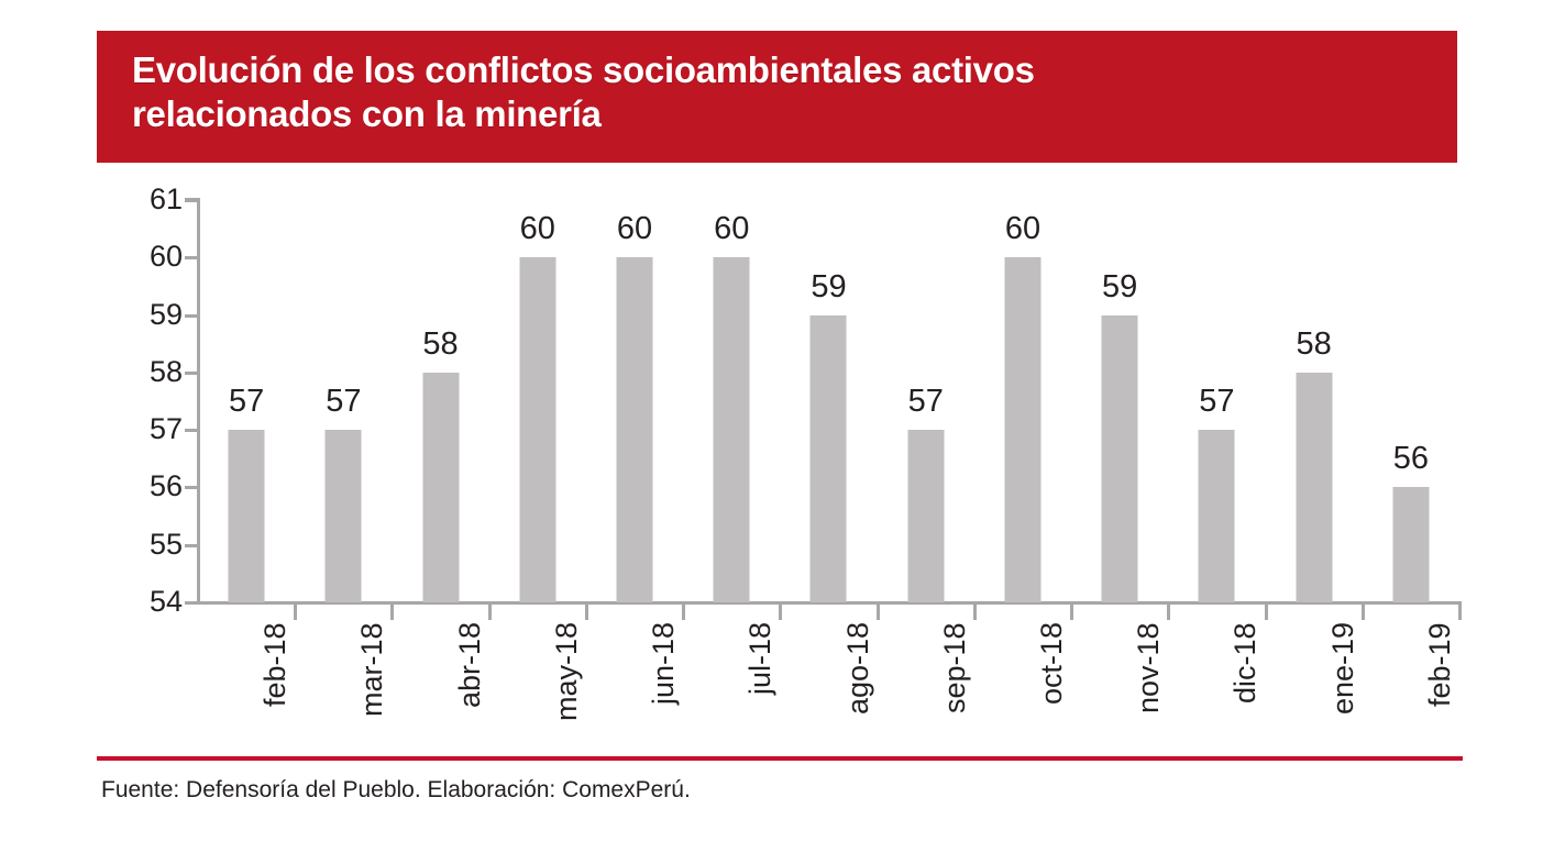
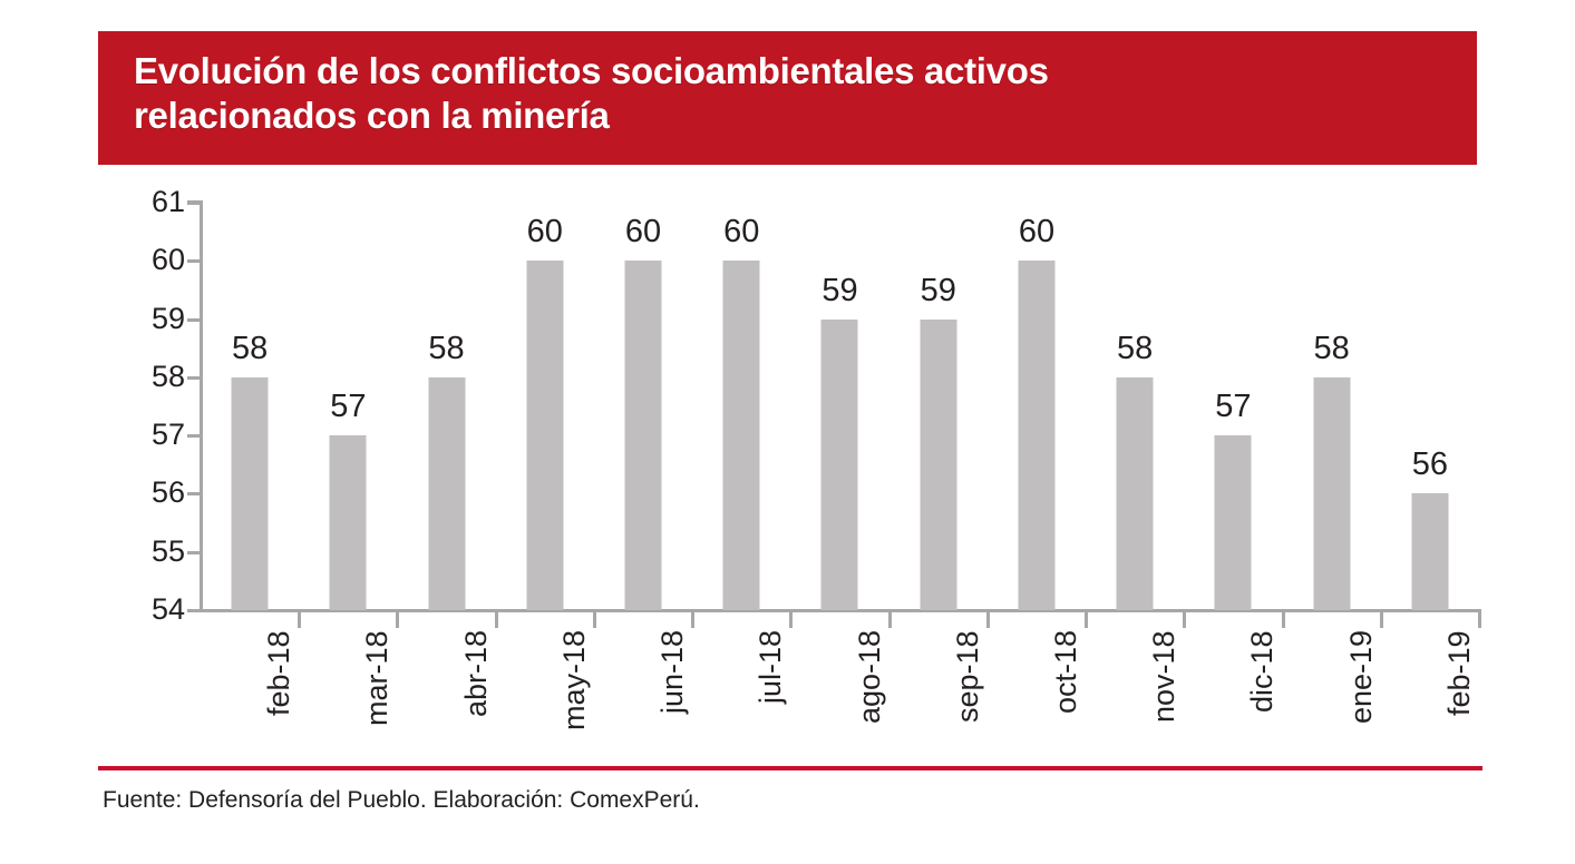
feb-18: 57 -> 58
sep-18: 57 -> 59
nov-18: 59 -> 58
